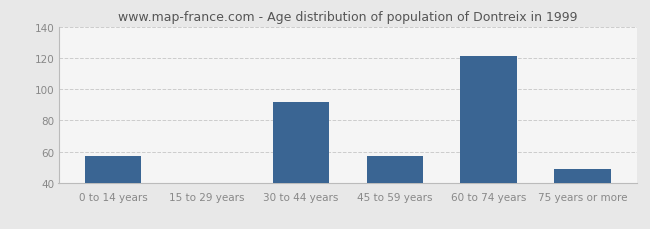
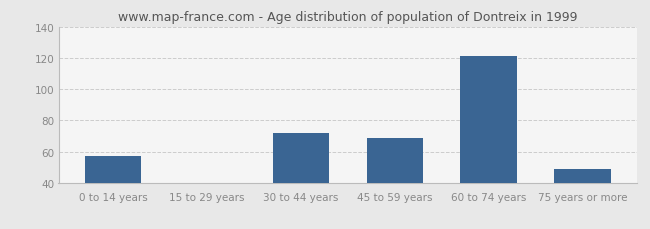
30 to 44 years: 92 -> 72
45 to 59 years: 57 -> 69
